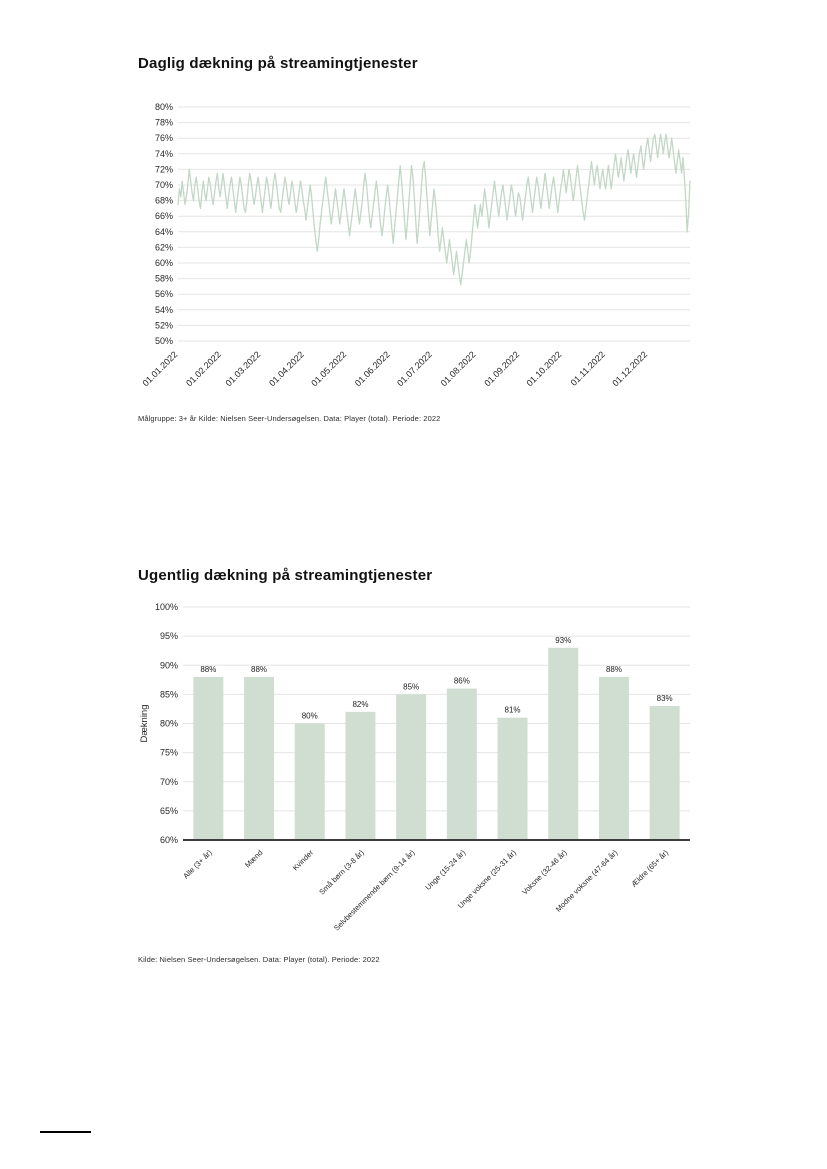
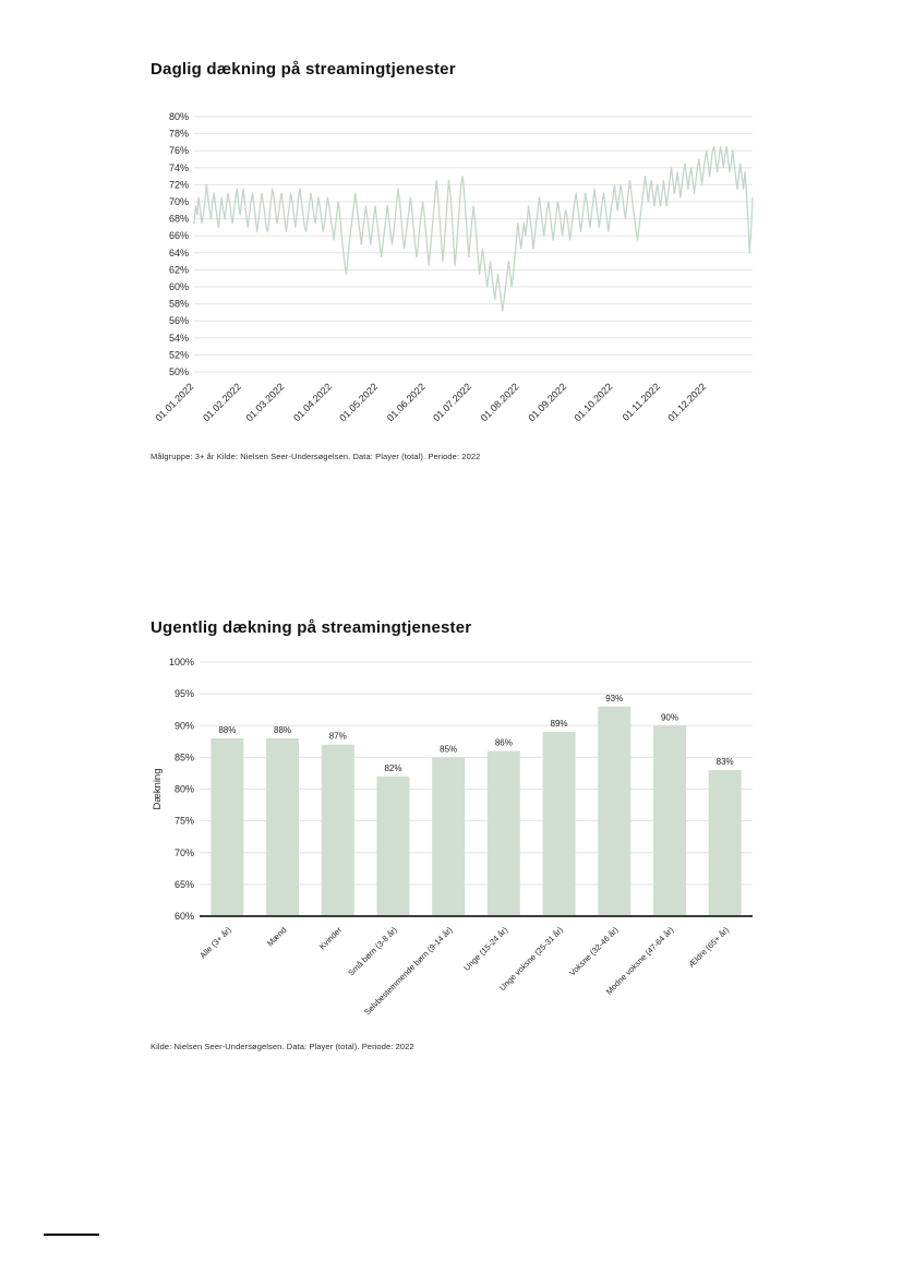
Ugentlig dækning på streamingtjenester/Kvinder: 80% -> 87%
Ugentlig dækning på streamingtjenester/Unge voksne (25-31 år): 81% -> 89%
Ugentlig dækning på streamingtjenester/Modne voksne (47-64 år): 88% -> 90%
